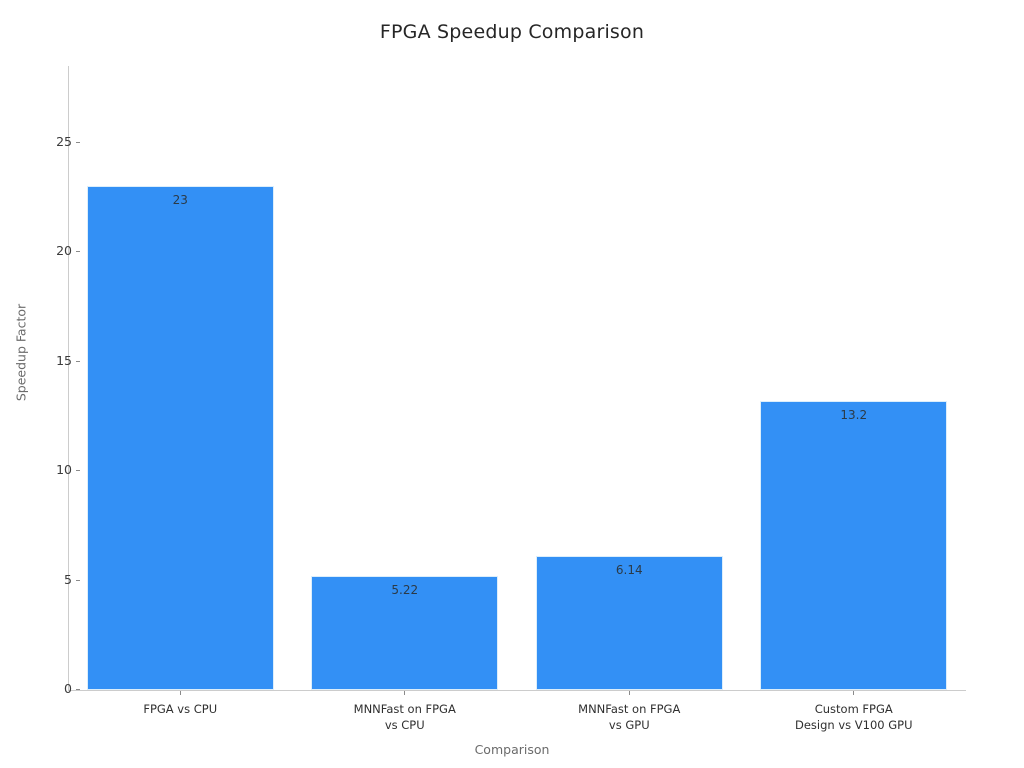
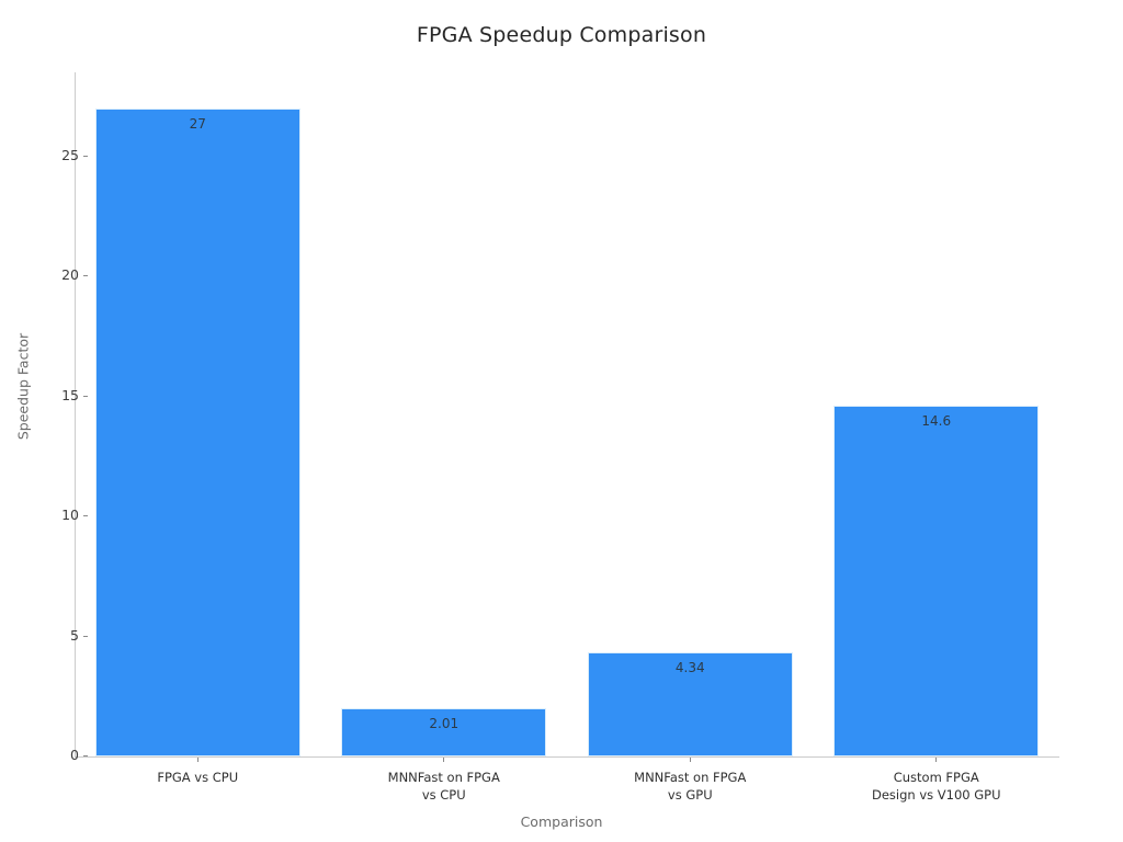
FPGA vs CPU: 23 -> 27
MNNFast on FPGA vs CPU: 5.22 -> 2.01
MNNFast on FPGA vs GPU: 6.14 -> 4.34
Custom FPGA Design vs V100 GPU: 13.2 -> 14.6
